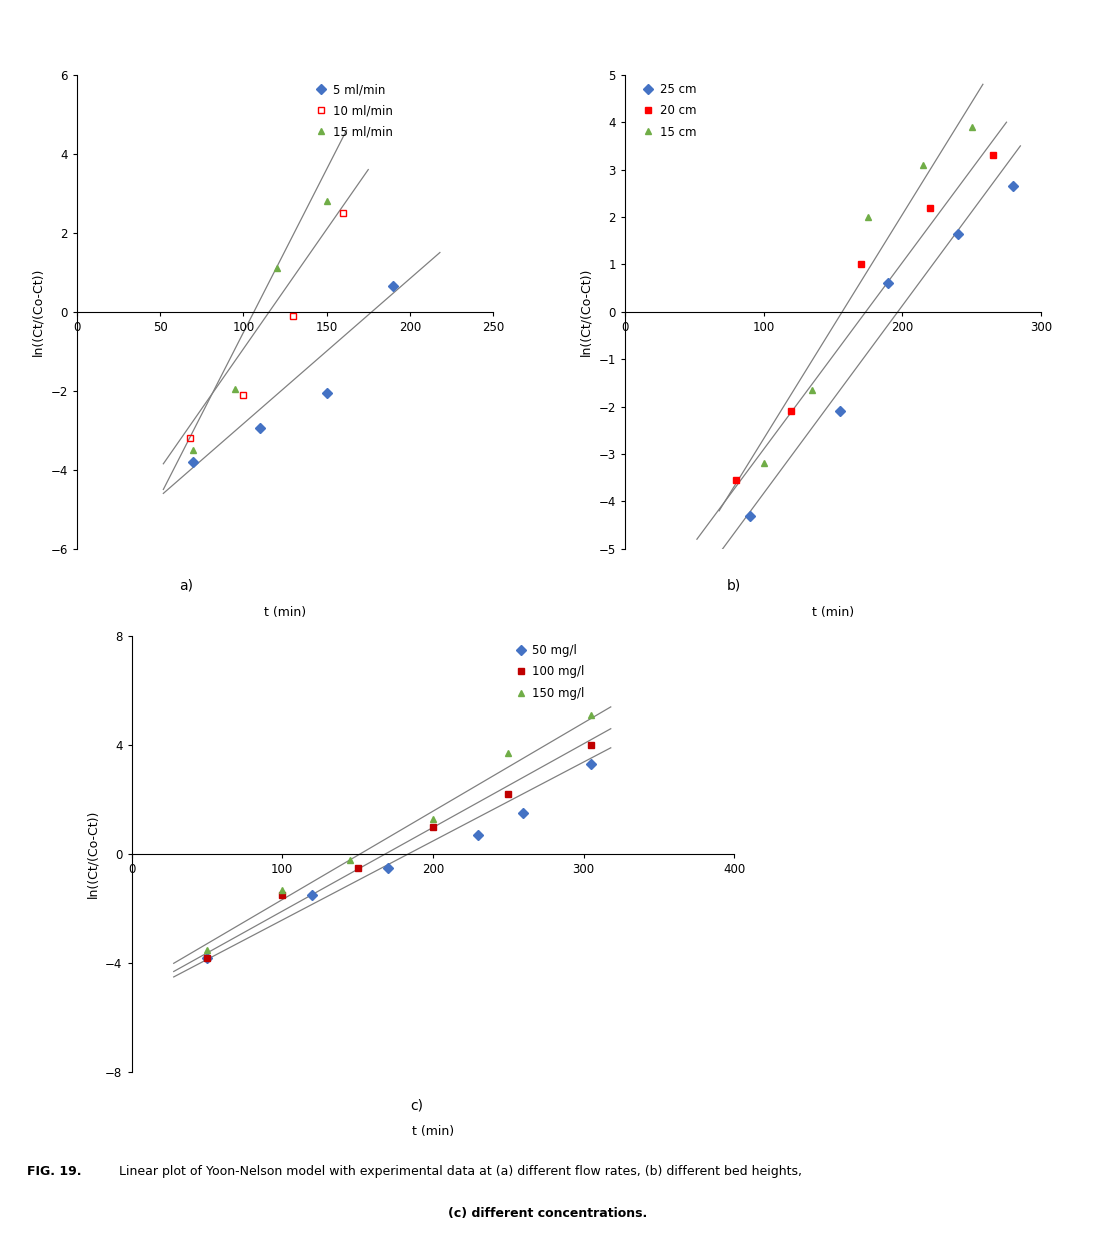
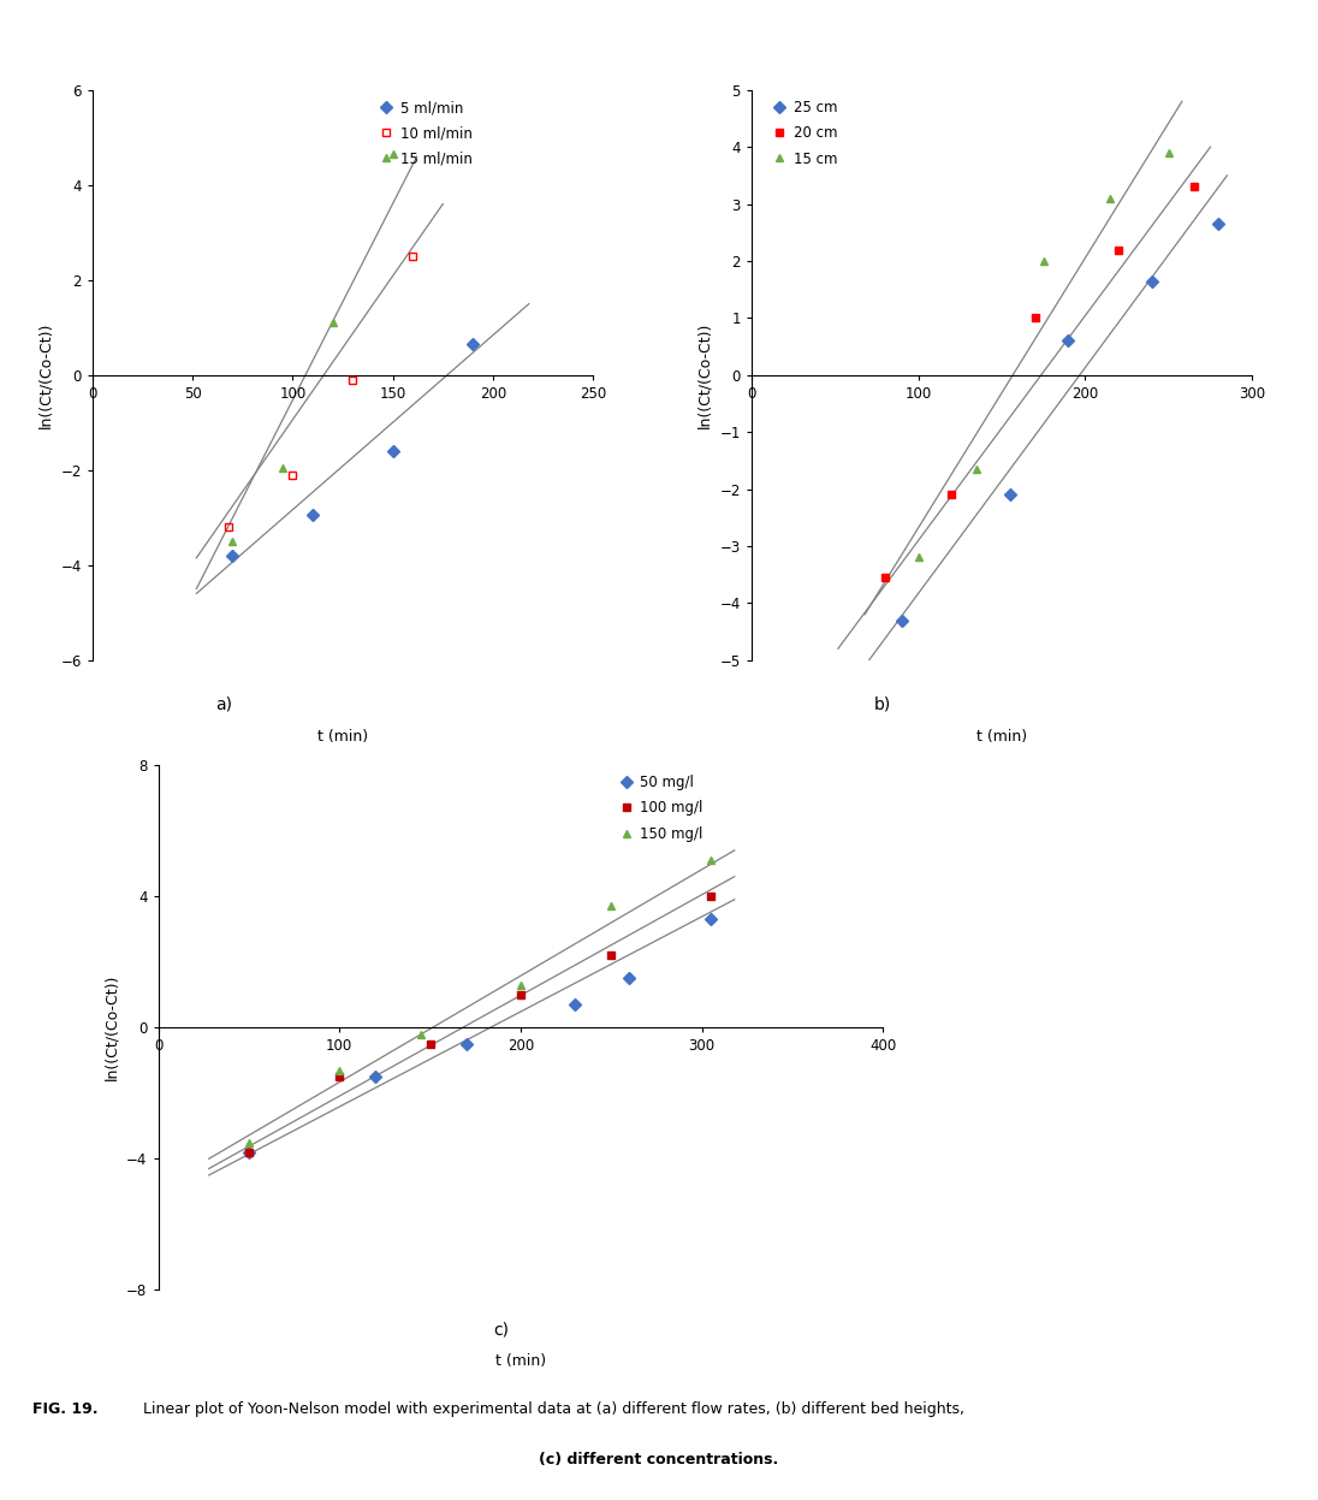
5 ml/min/150: -2.05 -> -1.60
15 ml/min/150: 2.80 -> 4.65
